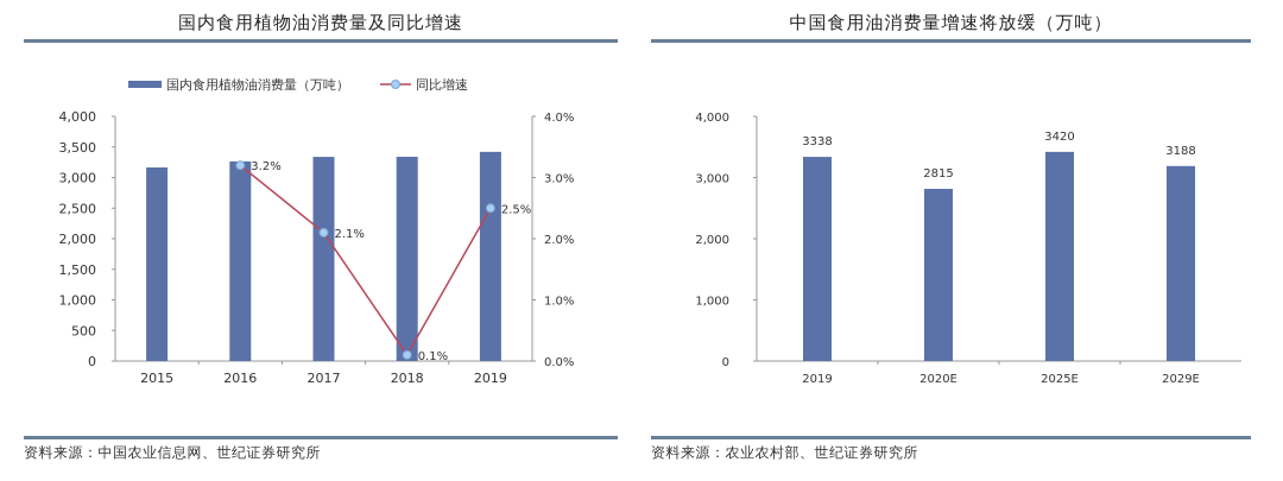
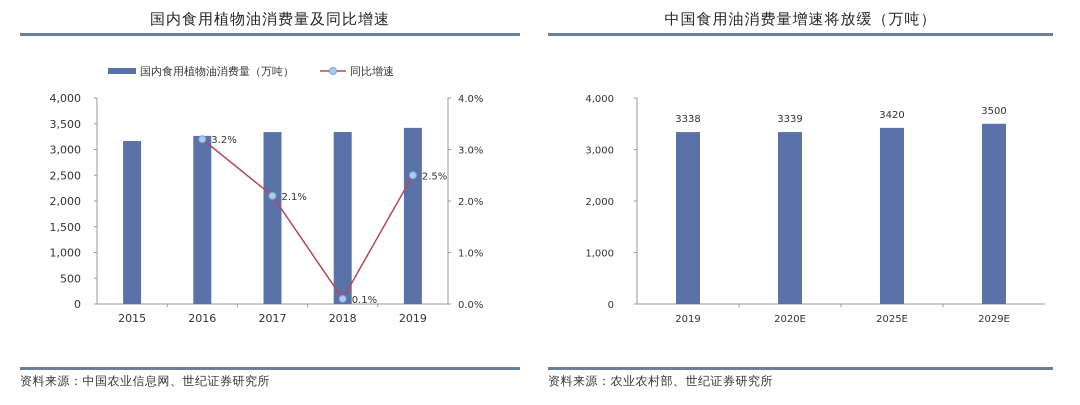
中国食用油消费量增速将放缓（万吨）/2020E: 2815 -> 3339
中国食用油消费量增速将放缓（万吨）/2029E: 3188 -> 3500
